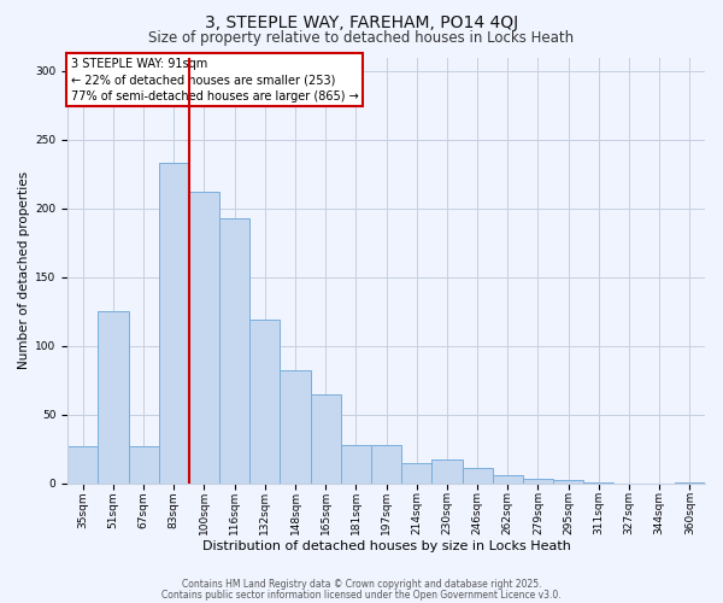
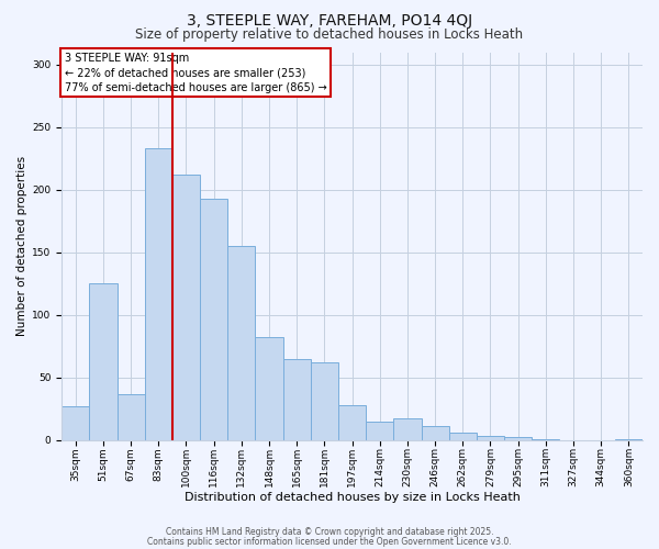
67sqm: 27 -> 37
132sqm: 119 -> 155
181sqm: 28 -> 62
